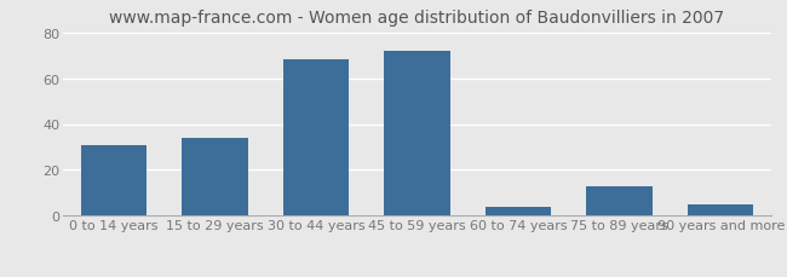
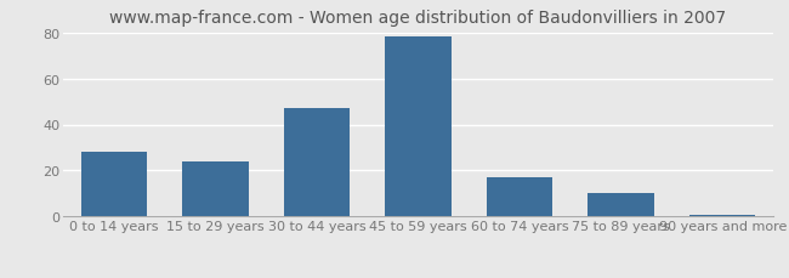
0 to 14 years: 31 -> 28
15 to 29 years: 34 -> 24
30 to 44 years: 68 -> 47
45 to 59 years: 72 -> 78
60 to 74 years: 4 -> 17
75 to 89 years: 13 -> 10
90 years and more: 5 -> 1
